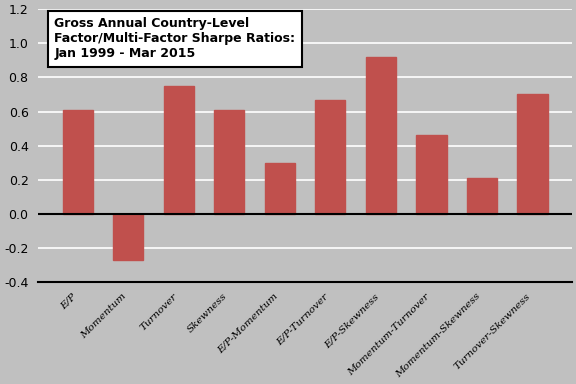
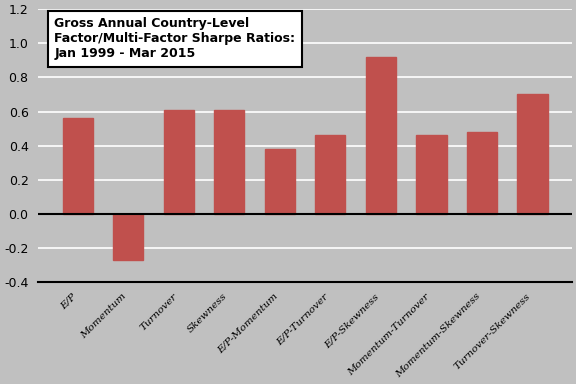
E/P: 0.61 -> 0.56
Turnover: 0.75 -> 0.61
E/P-Momentum: 0.30 -> 0.38
E/P-Turnover: 0.67 -> 0.46
Momentum-Skewness: 0.21 -> 0.48
